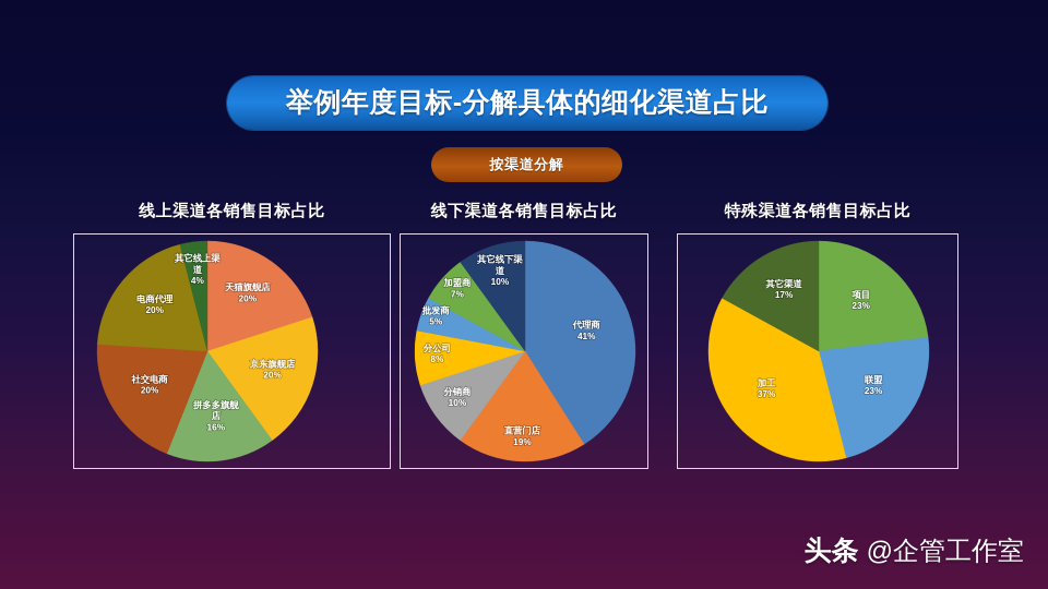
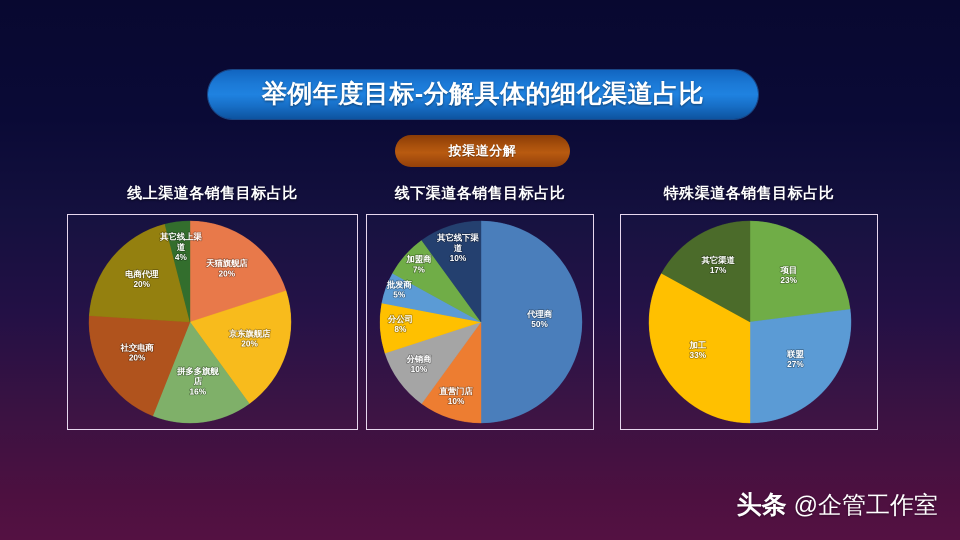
线下渠道各销售目标占比/代理商: 41% -> 50%
线下渠道各销售目标占比/直营门店: 19% -> 10%
特殊渠道各销售目标占比/联盟: 23% -> 27%
特殊渠道各销售目标占比/加工: 37% -> 33%
